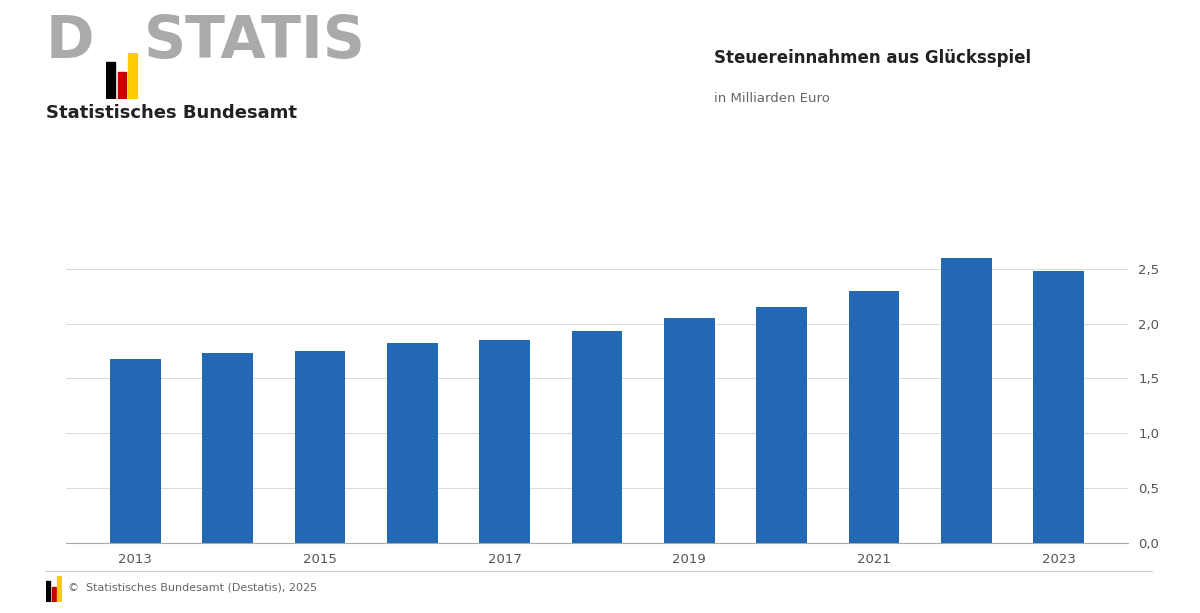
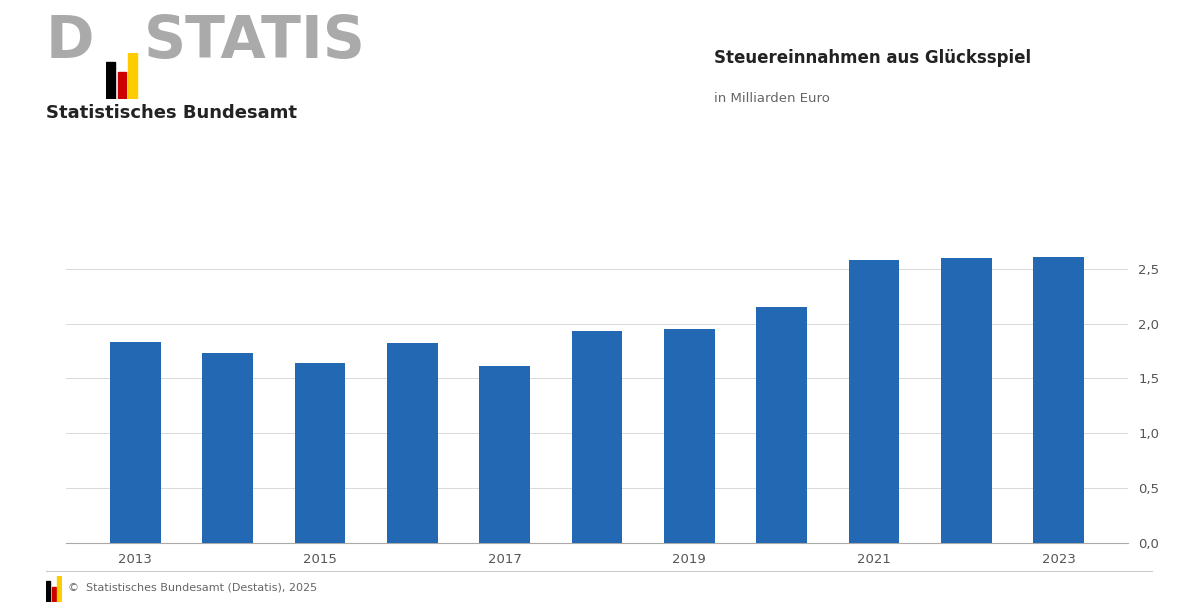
2013: 1,68 -> 1,83
2015: 1,75 -> 1,64
2017: 1,85 -> 1,61
2019: 2,05 -> 1,95
2021: 2,30 -> 2,58
2023: 2,48 -> 2,61
